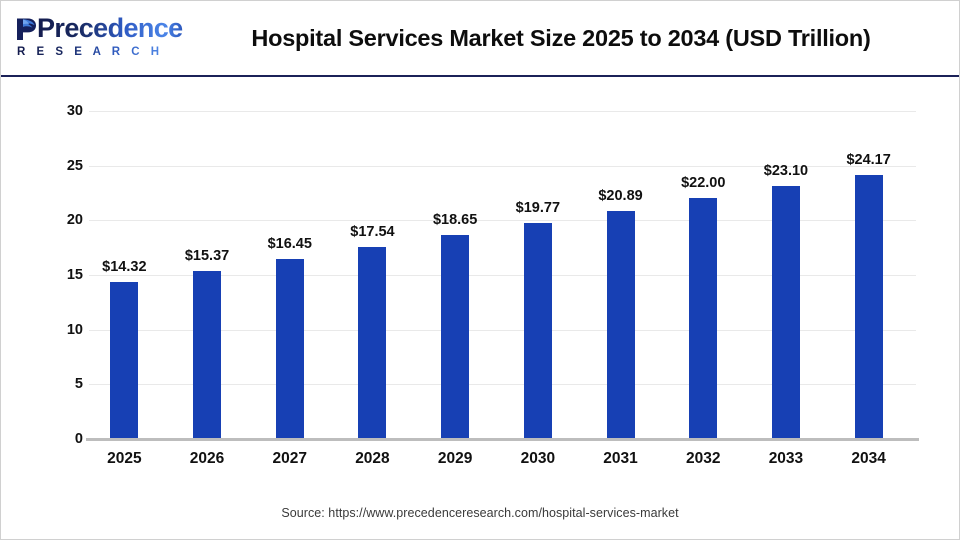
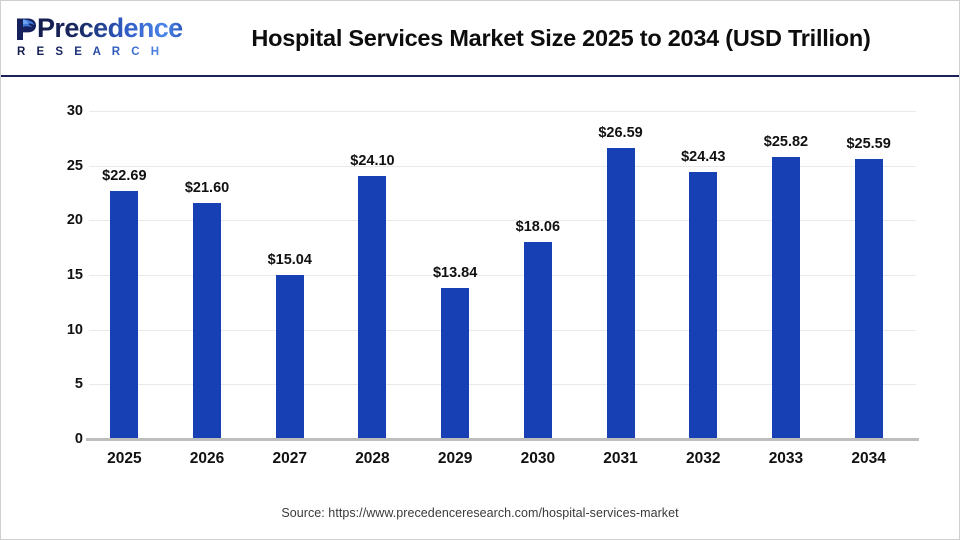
2025: $14.32 -> $22.69
2026: $15.37 -> $21.60
2027: $16.45 -> $15.04
2028: $17.54 -> $24.10
2029: $18.65 -> $13.84
2030: $19.77 -> $18.06
2031: $20.89 -> $26.59
2032: $22.00 -> $24.43
2033: $23.10 -> $25.82
2034: $24.17 -> $25.59
